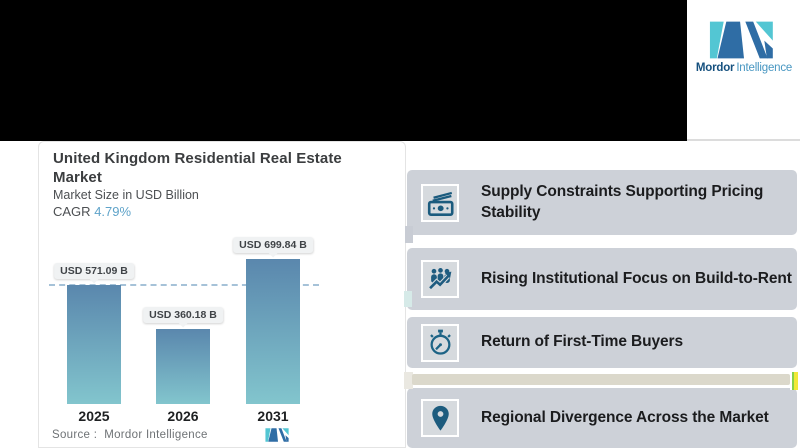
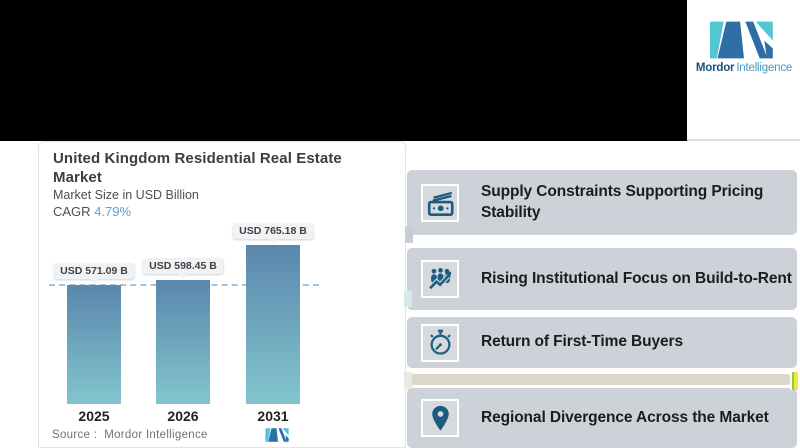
2026: 360.18 -> 598.45
2031: 699.84 -> 765.18
